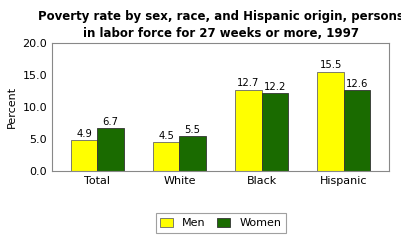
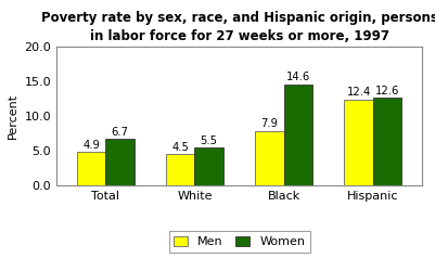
Men/Black: 12.7 -> 7.9
Women/Black: 12.2 -> 14.6
Men/Hispanic: 15.5 -> 12.4
